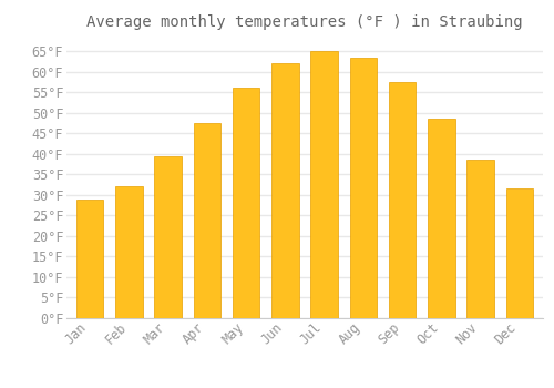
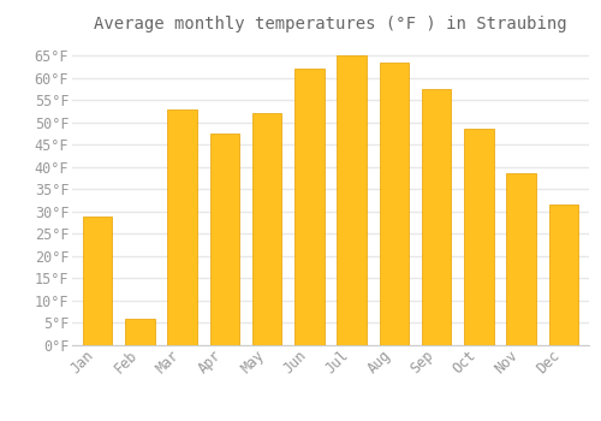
Feb: 32.0°F -> 6.0°F
Mar: 39.5°F -> 53.0°F
May: 56.0°F -> 52.0°F
